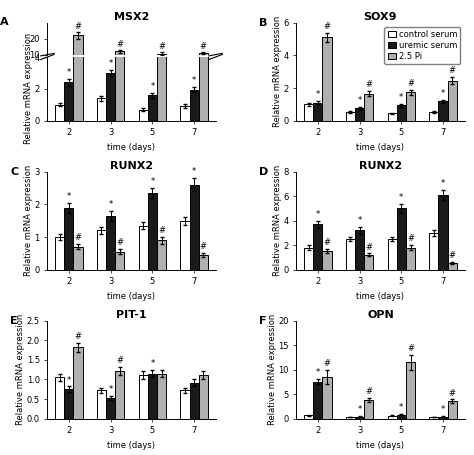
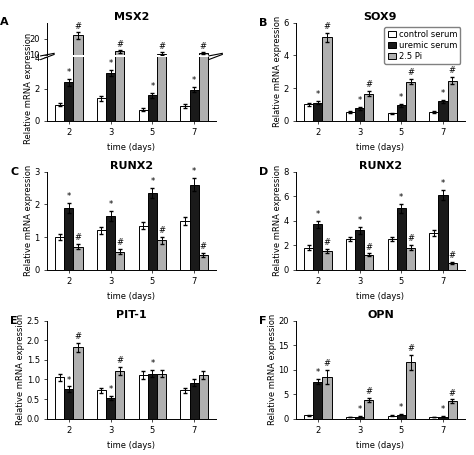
SOX9/2.5 Pi/5: 1.8 -> 2.4
